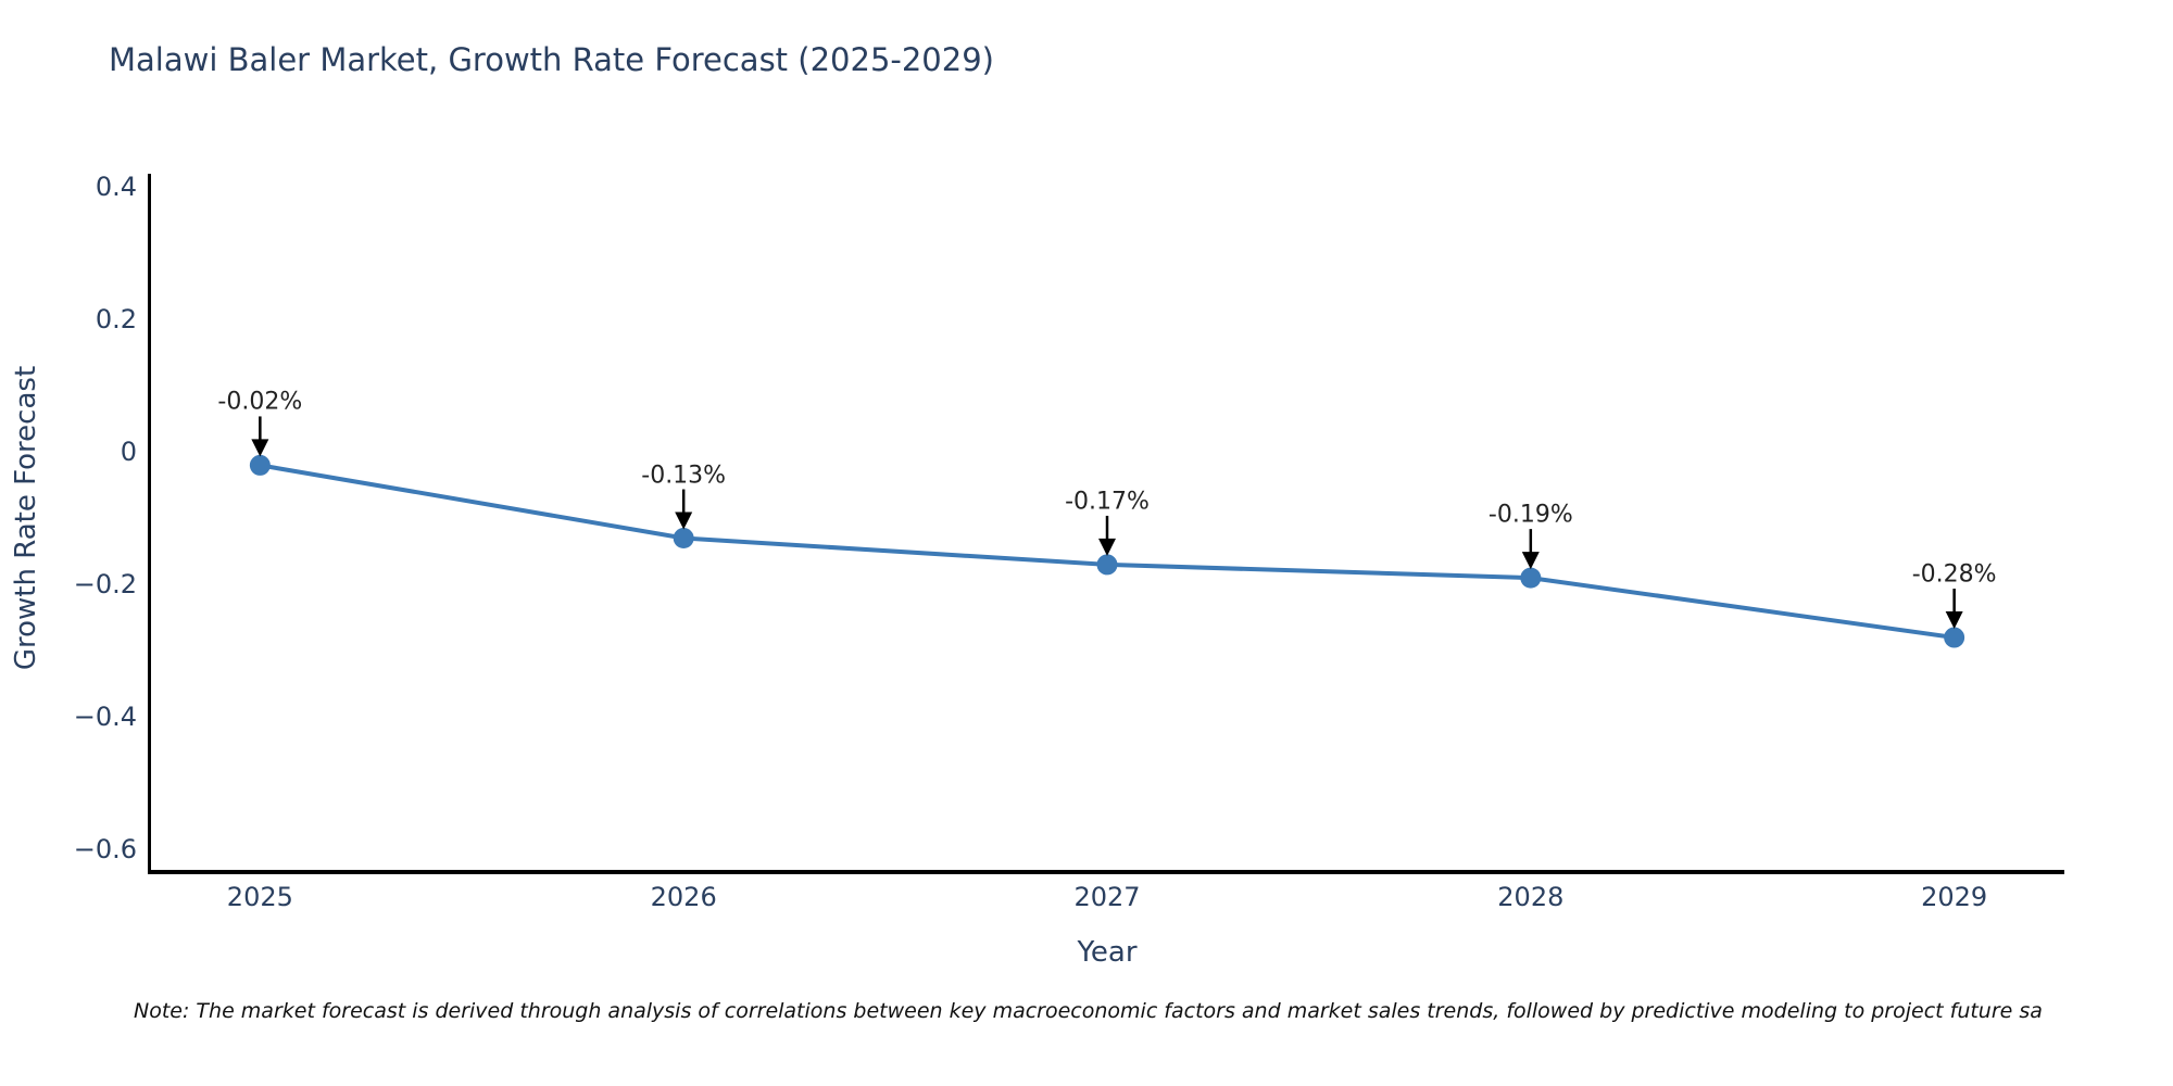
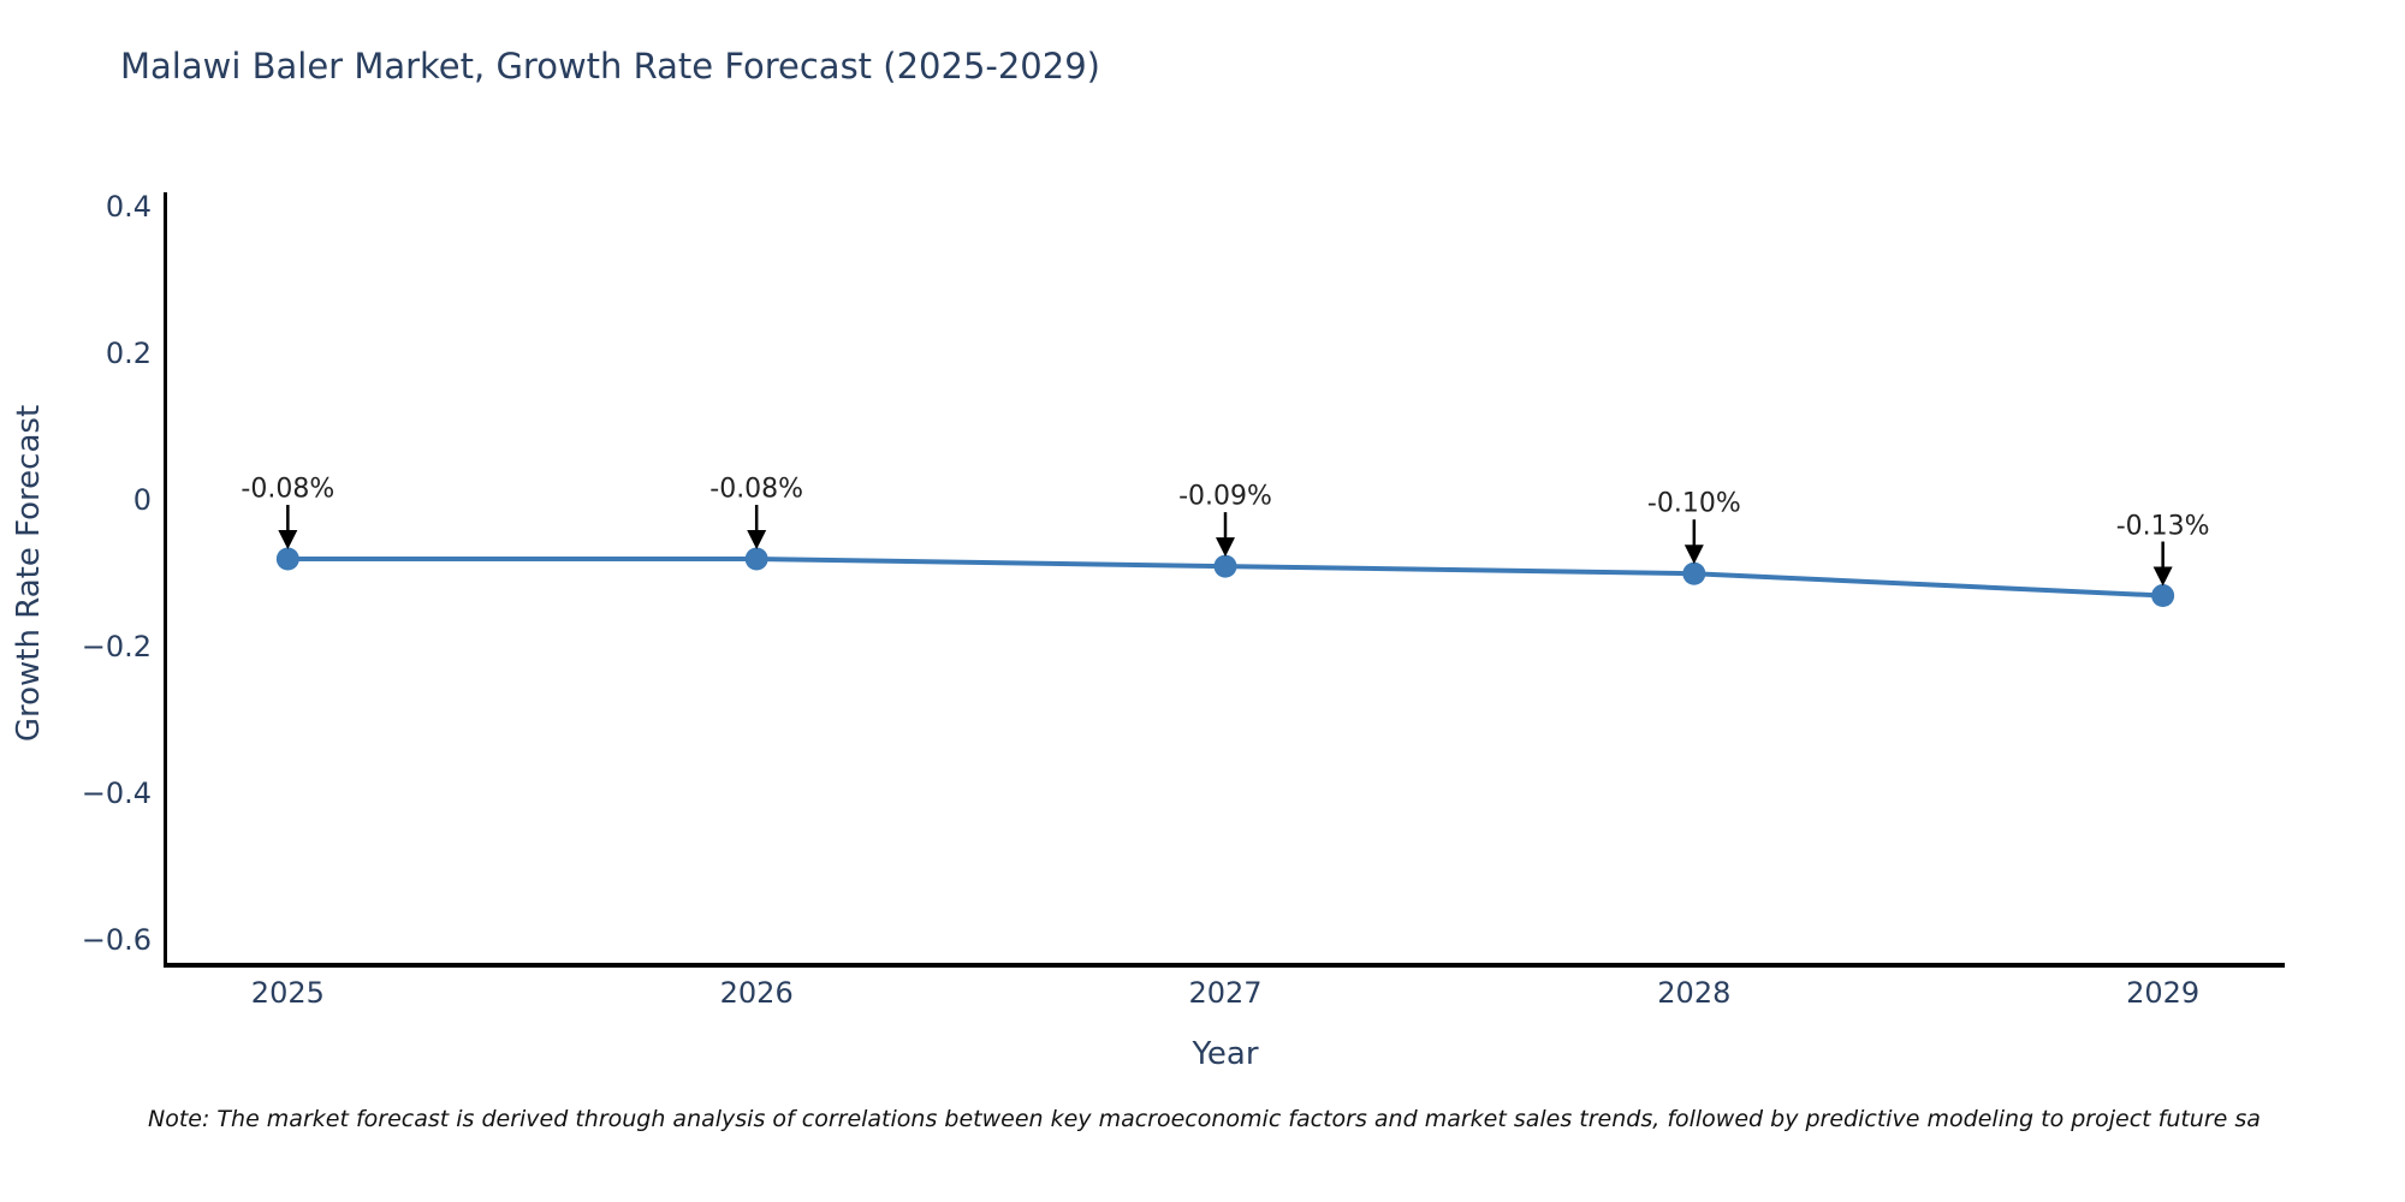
2025: -0.02% -> -0.08%
2026: -0.13% -> -0.08%
2027: -0.17% -> -0.09%
2028: -0.19% -> -0.10%
2029: -0.28% -> -0.13%
